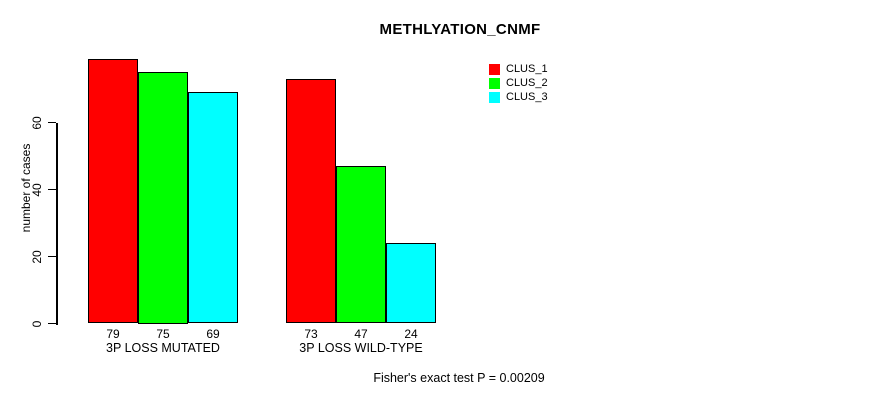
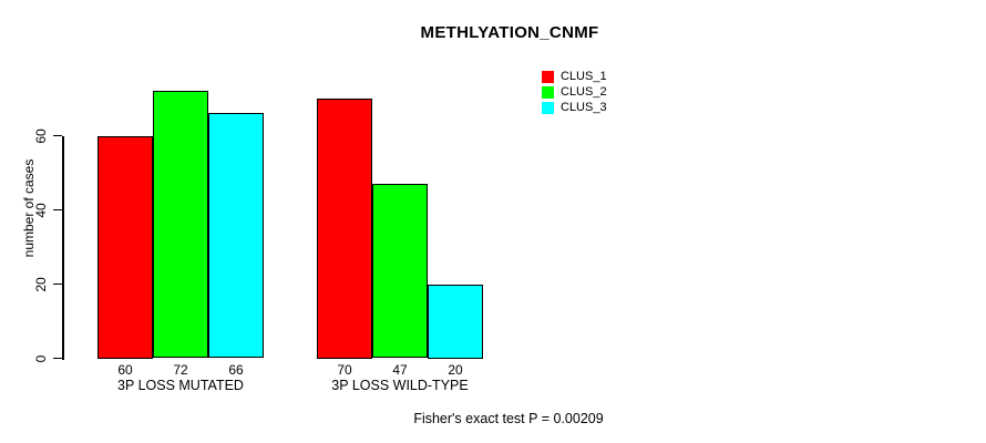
CLUS_1/3P LOSS MUTATED: 79 -> 60
CLUS_2/3P LOSS MUTATED: 75 -> 72
CLUS_3/3P LOSS MUTATED: 69 -> 66
CLUS_1/3P LOSS WILD-TYPE: 73 -> 70
CLUS_3/3P LOSS WILD-TYPE: 24 -> 20
